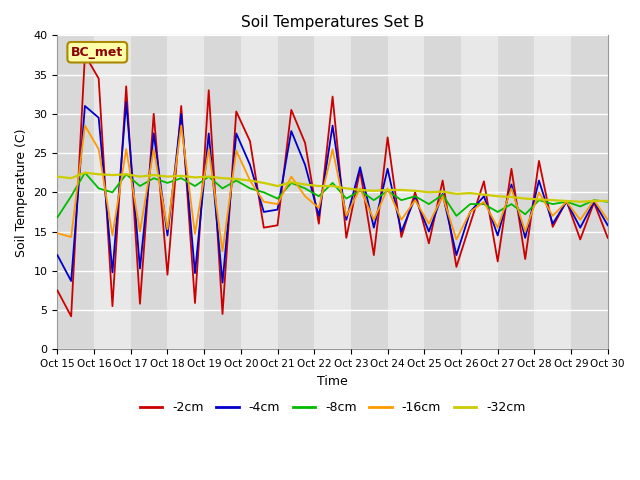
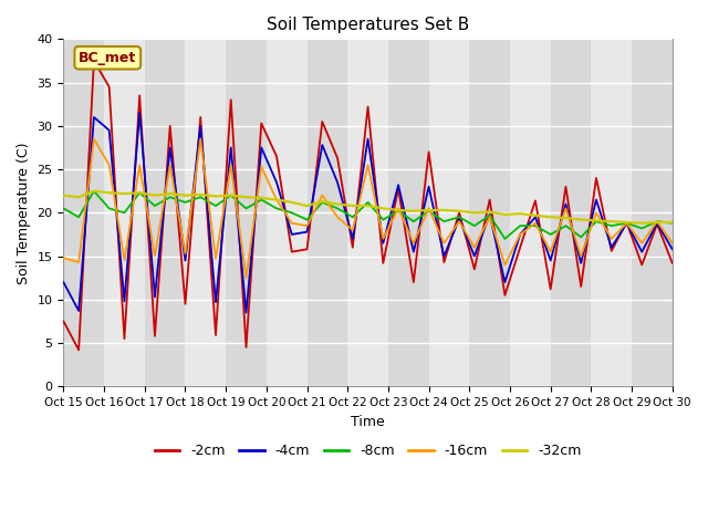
-8cm/Oct 15: 16.8 -> 20.5
